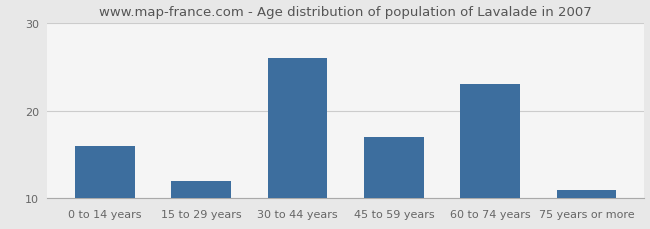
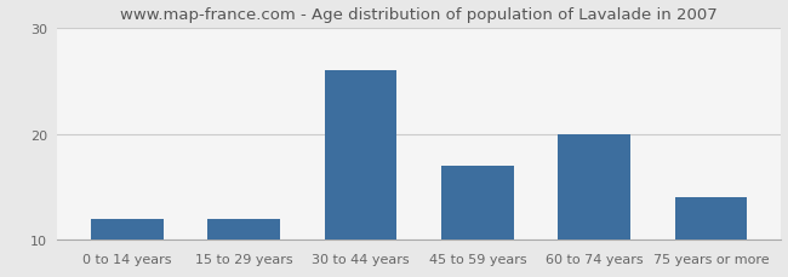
0 to 14 years: 16 -> 12
60 to 74 years: 23 -> 20
75 years or more: 11 -> 14
